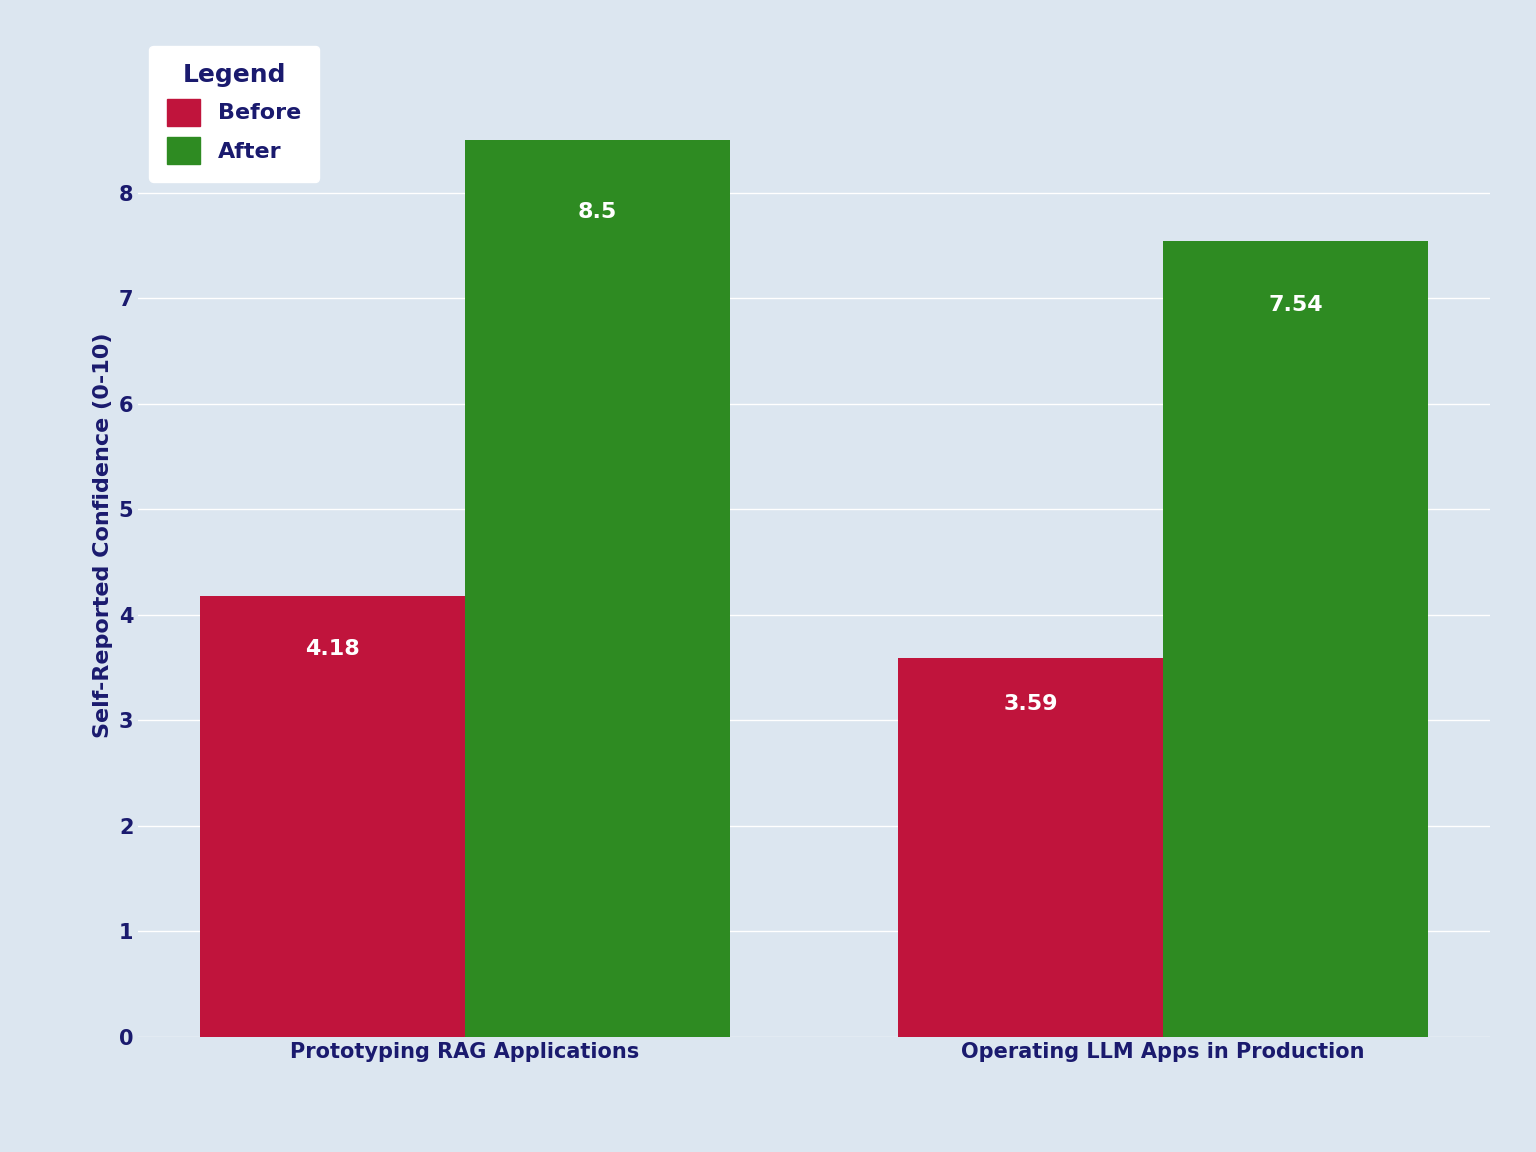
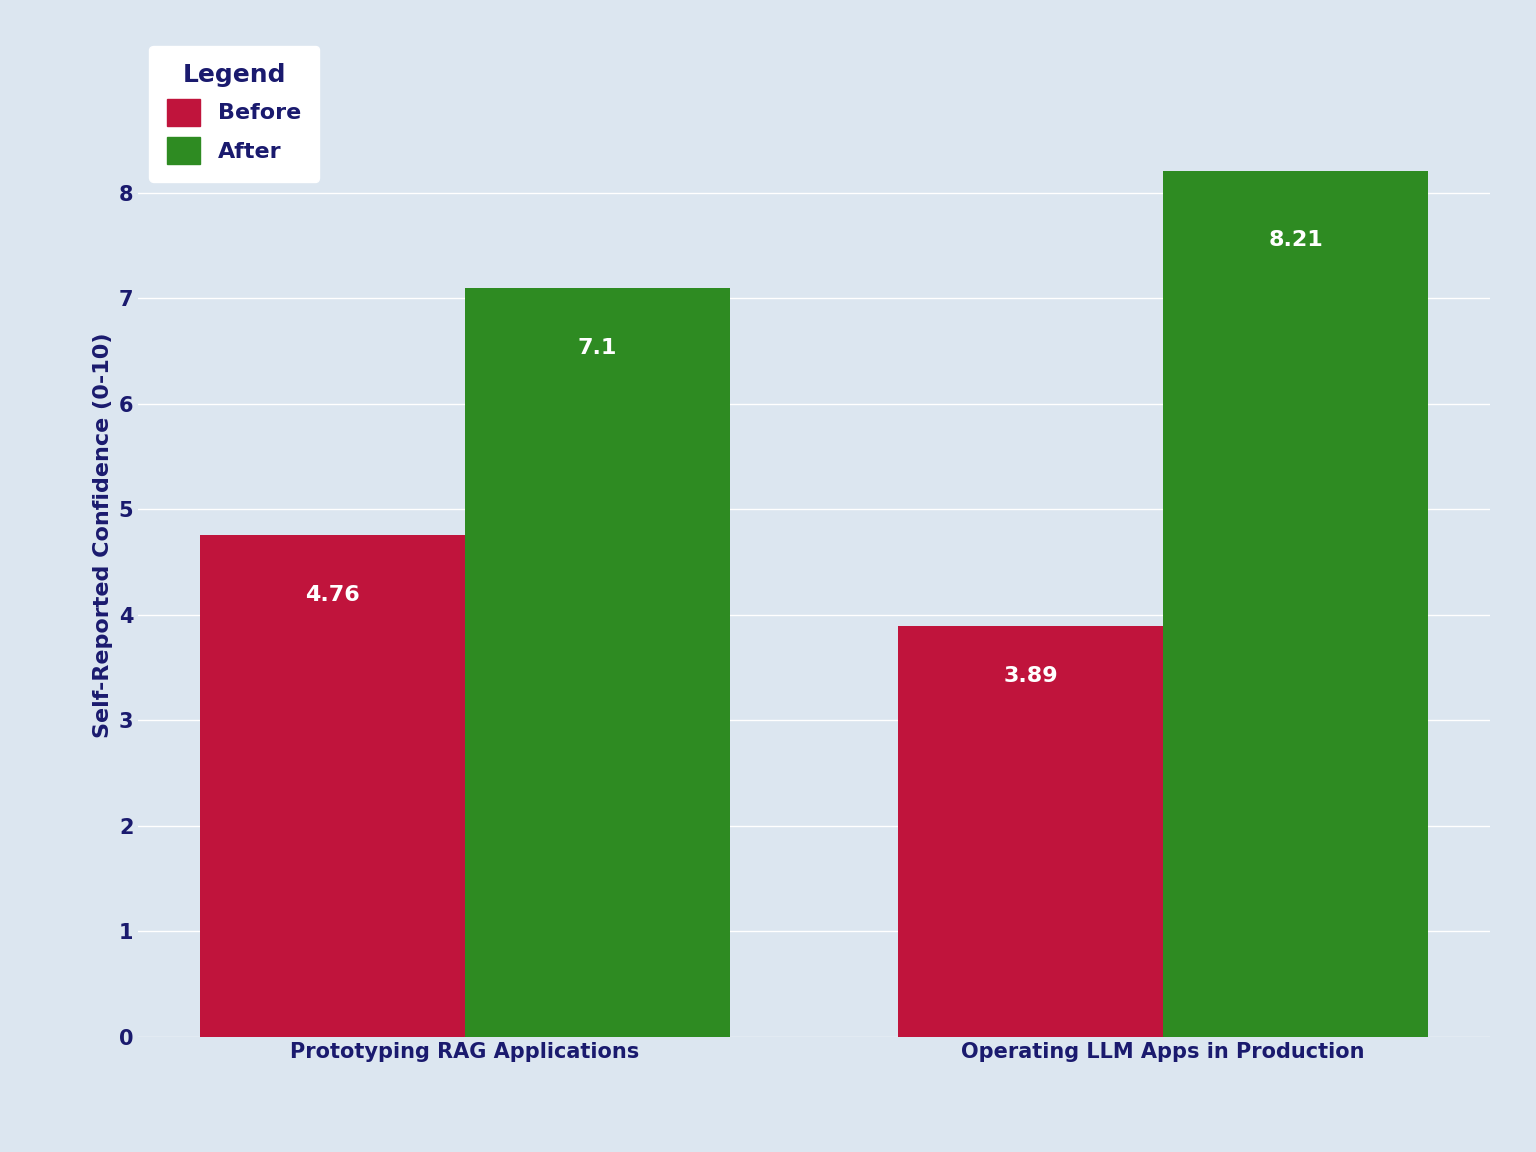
Before/Prototyping RAG Applications: 4.18 -> 4.76
After/Prototyping RAG Applications: 8.5 -> 7.1
Before/Operating LLM Apps in Production: 3.59 -> 3.89
After/Operating LLM Apps in Production: 7.54 -> 8.21
